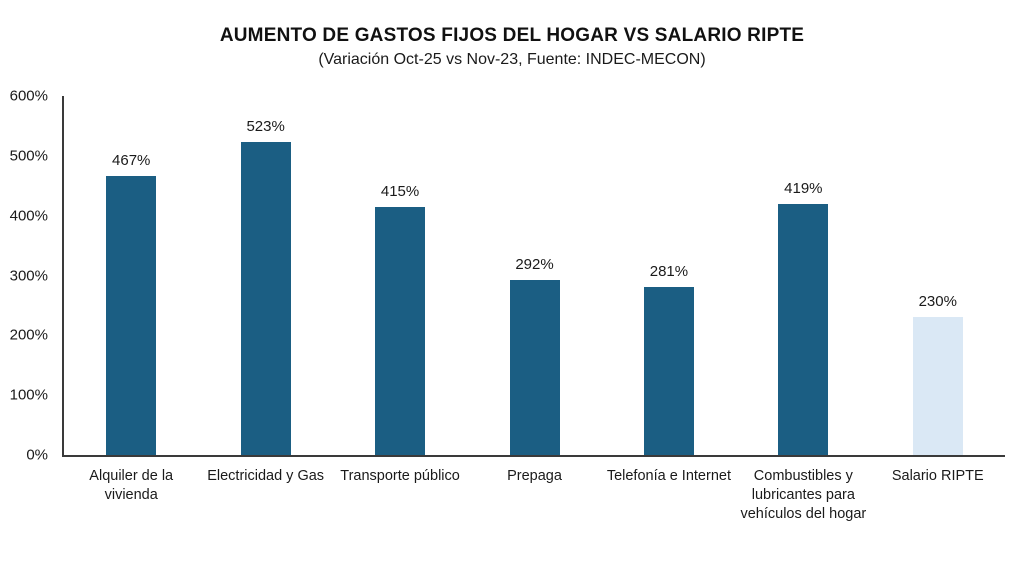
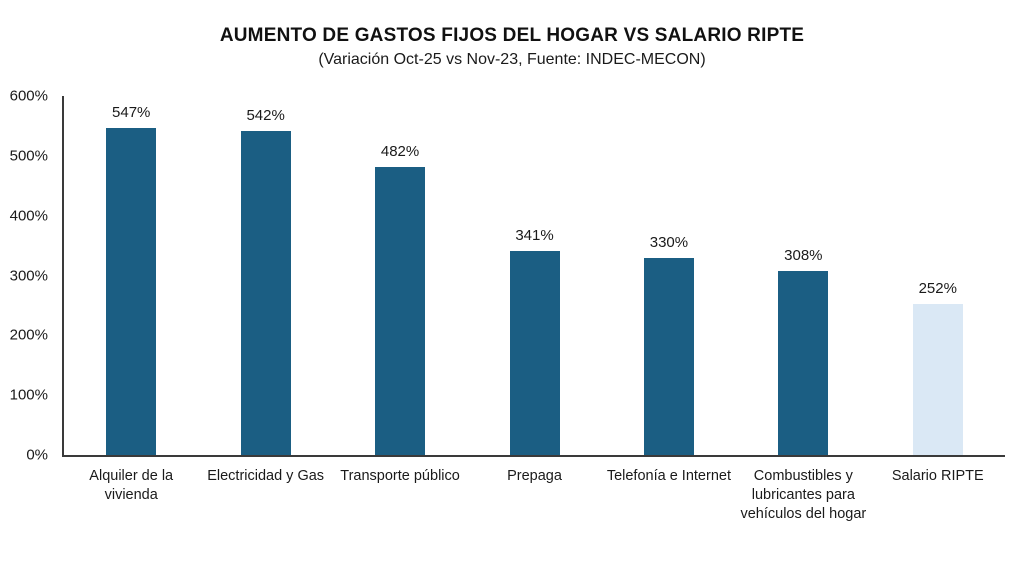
Alquiler de la vivienda: 467% -> 547%
Electricidad y Gas: 523% -> 542%
Transporte público: 415% -> 482%
Prepaga: 292% -> 341%
Telefonía e Internet: 281% -> 330%
Combustibles y lubricantes para vehículos del hogar: 419% -> 308%
Salario RIPTE: 230% -> 252%
